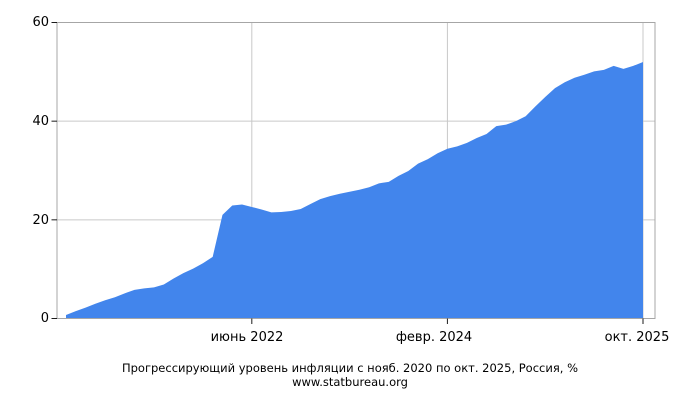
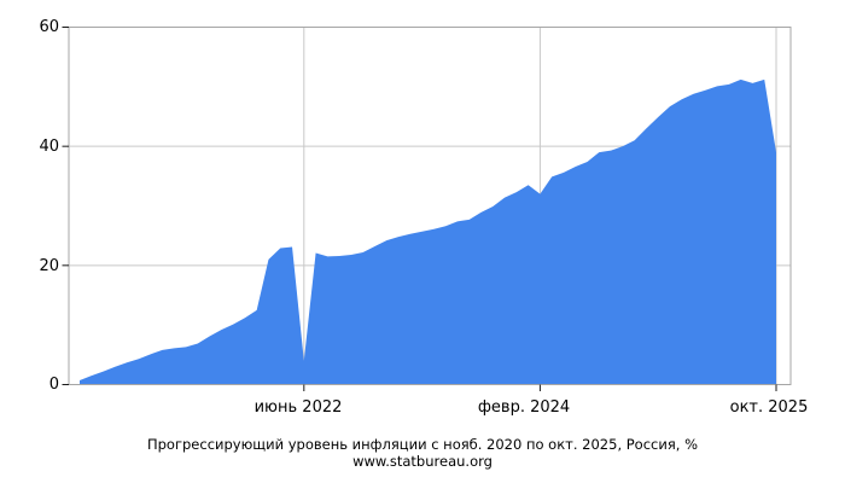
июнь 2022: 23 -> 4
февр. 2024: 34 -> 32
окт. 2025: 52 -> 39
